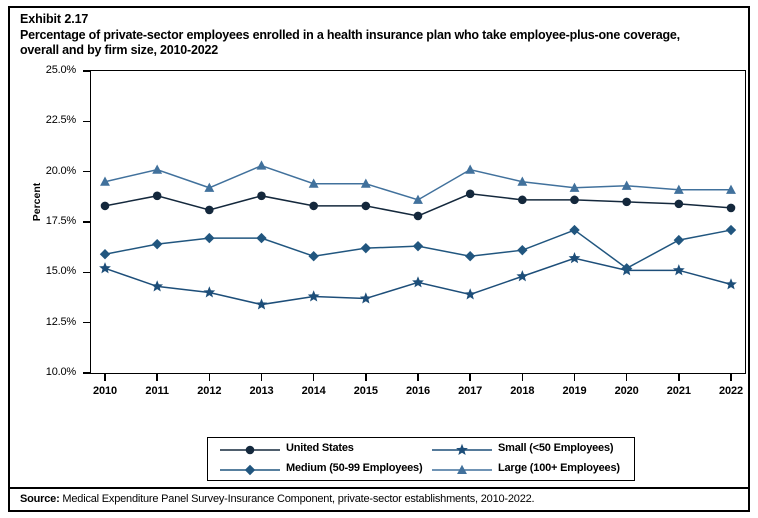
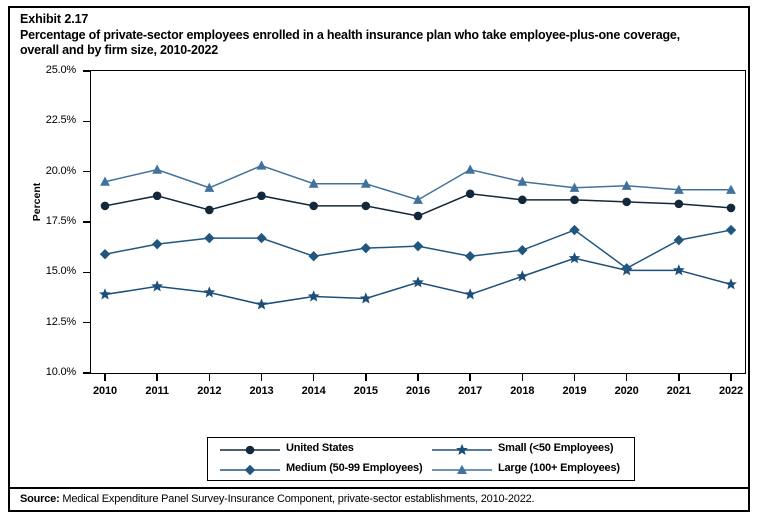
Small (<50 Employees)/2010: 15.2% -> 13.9%
